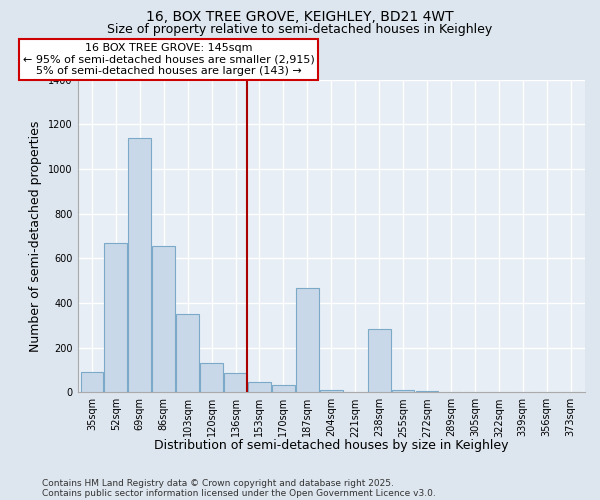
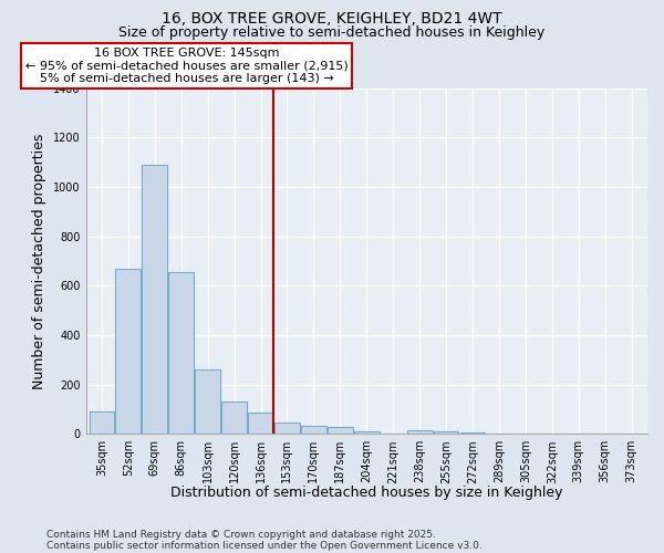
69sqm: 1140 -> 1090
103sqm: 350 -> 260
187sqm: 465 -> 28
238sqm: 285 -> 15
